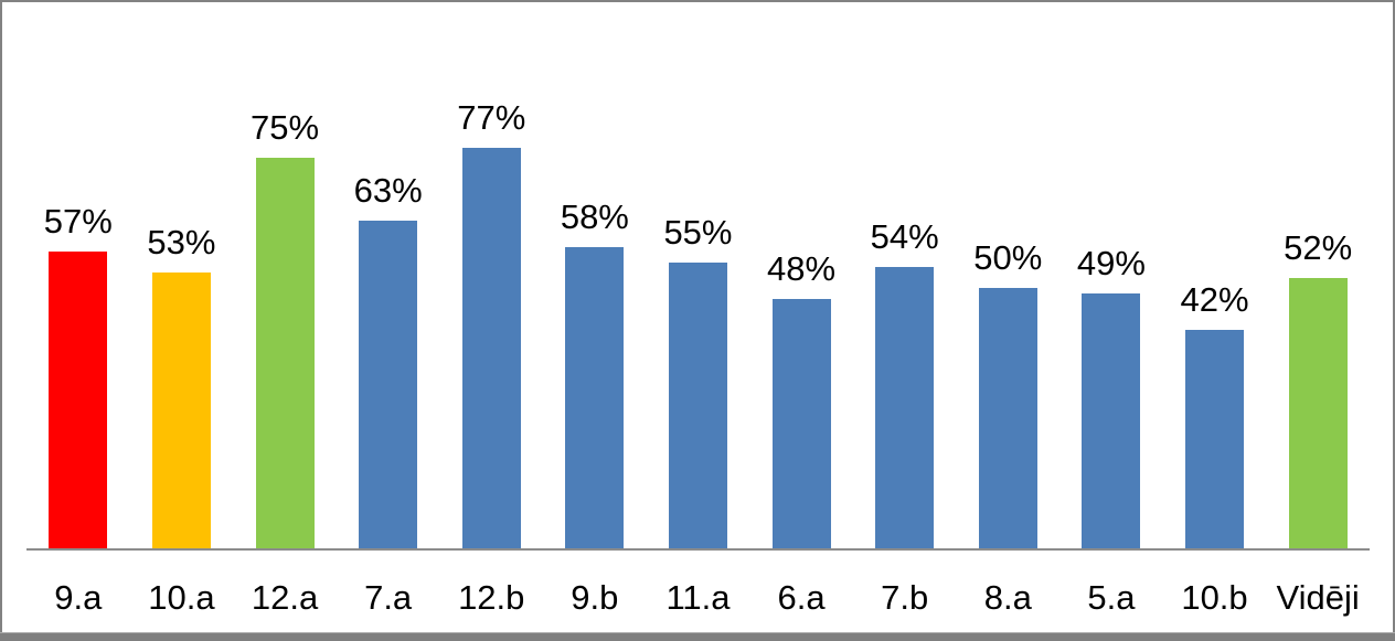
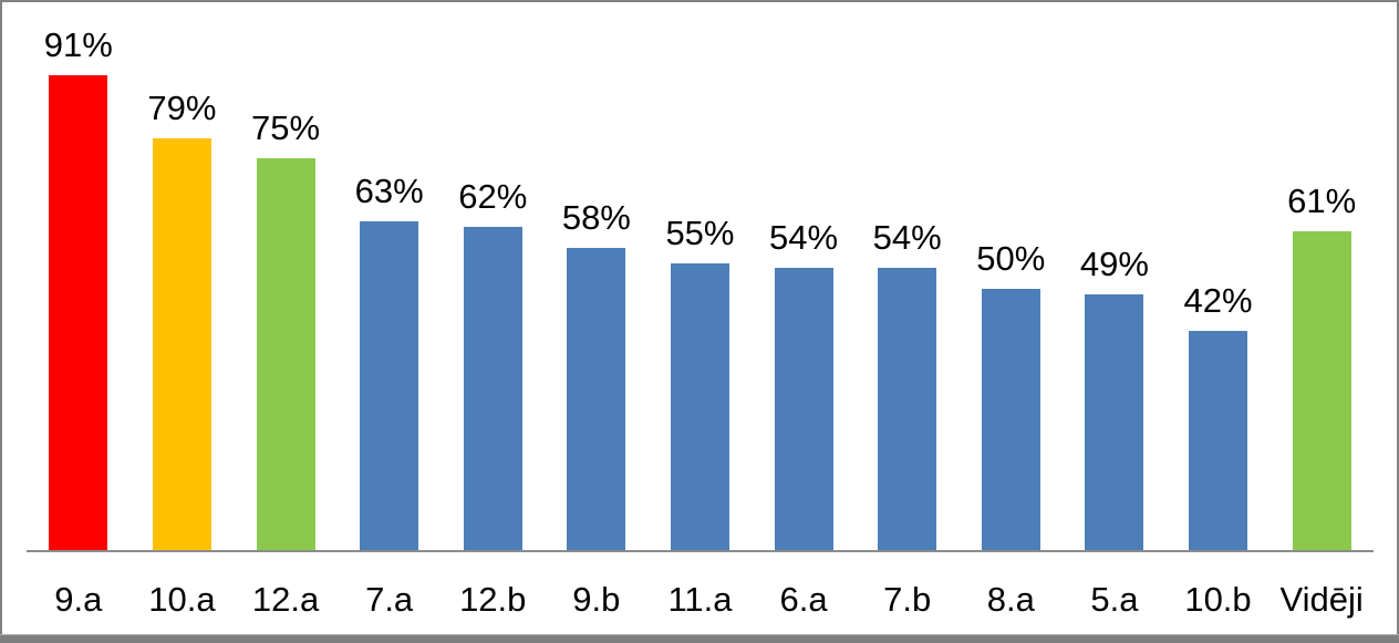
9.a: 57% -> 91%
10.a: 53% -> 79%
12.b: 77% -> 62%
6.a: 48% -> 54%
Vidēji: 52% -> 61%
